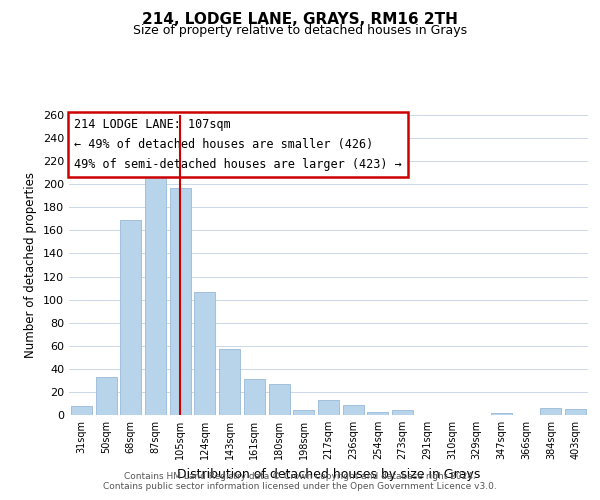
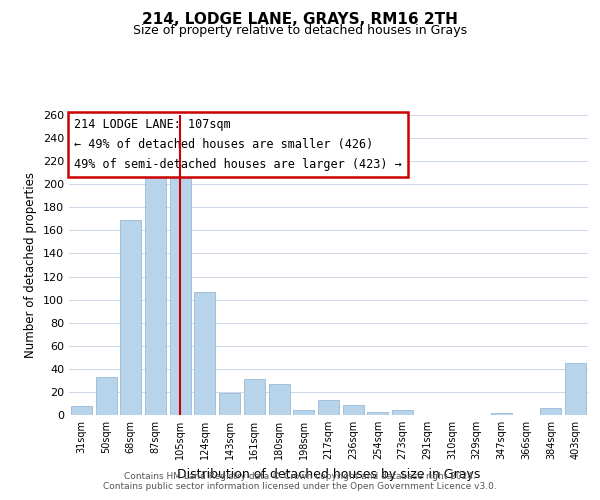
105sqm: 197 -> 208
143sqm: 57 -> 19
403sqm: 5 -> 45
